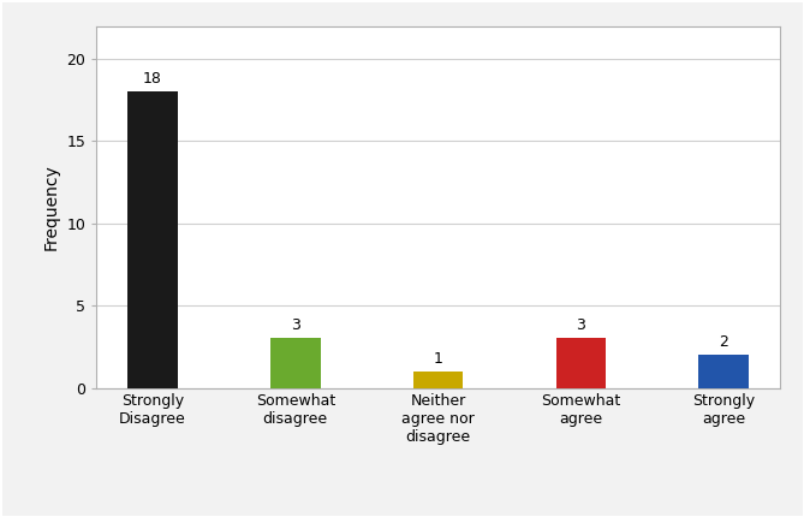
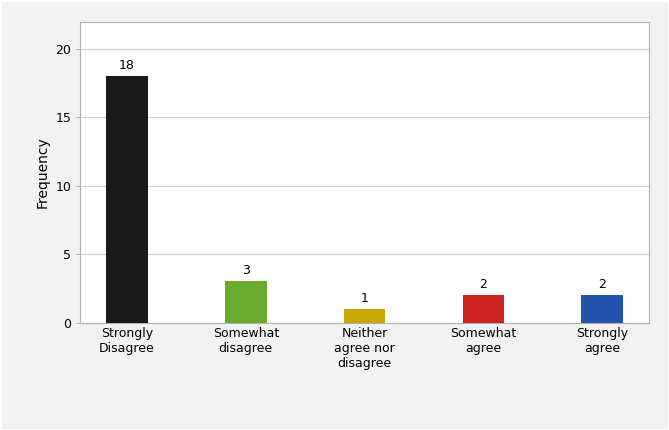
Somewhat agree: 3 -> 2
